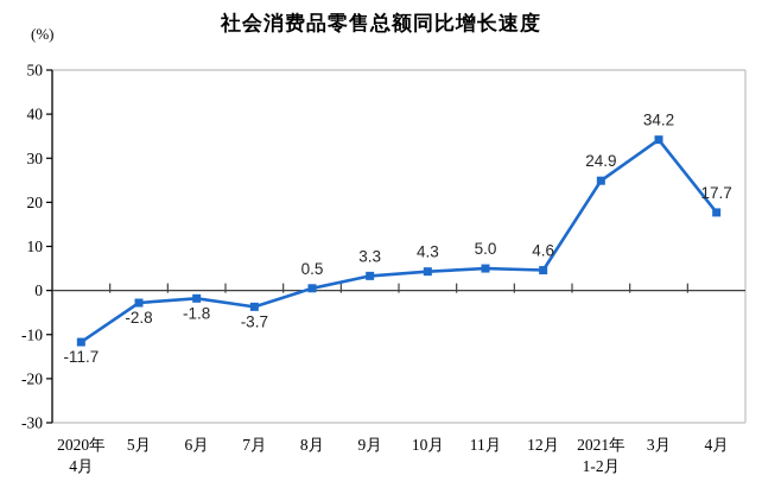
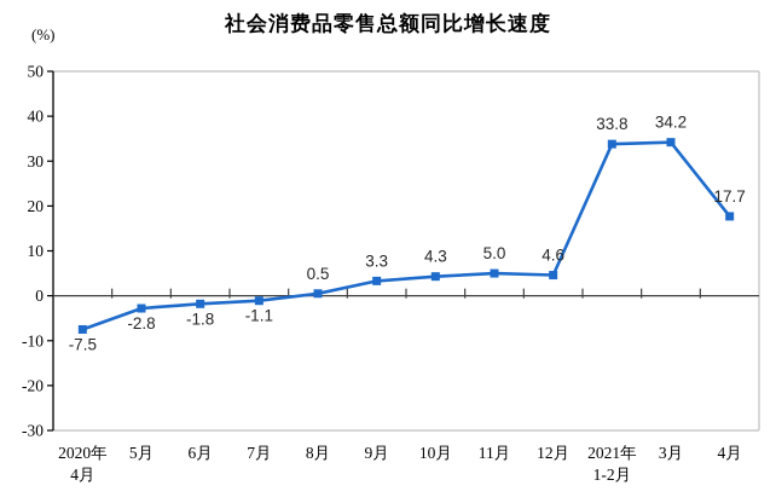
2020年 4月: -11.7 -> -7.5
7月: -3.7 -> -1.1
2021年 1-2月: 24.9 -> 33.8
